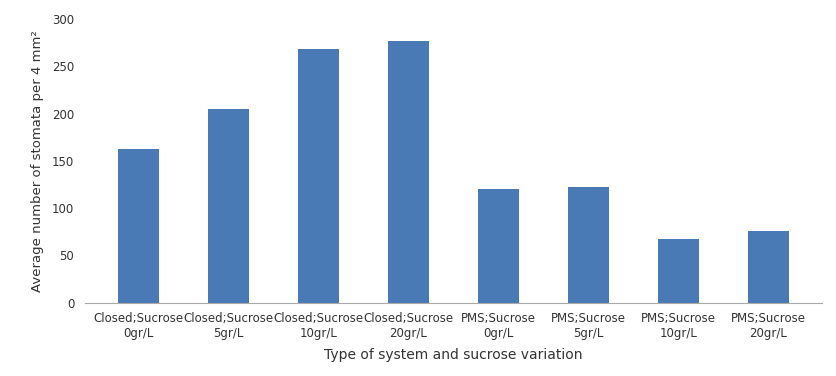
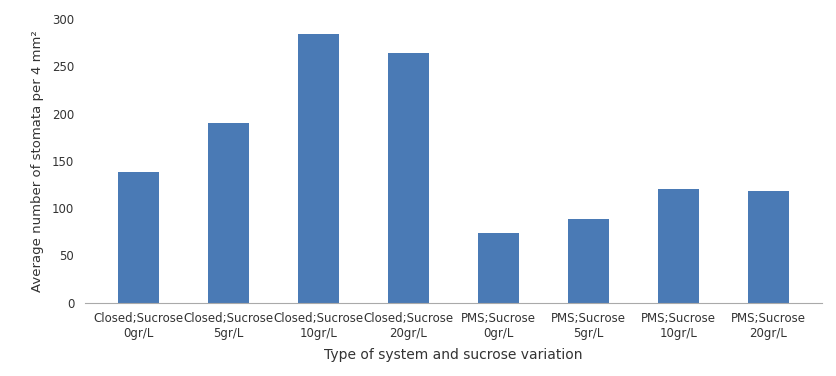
Closed;Sucrose 0gr/L: 162 -> 138
Closed;Sucrose 5gr/L: 205 -> 190
Closed;Sucrose 10gr/L: 268 -> 284
Closed;Sucrose 20gr/L: 277 -> 264
PMS;Sucrose 0gr/L: 120 -> 74
PMS;Sucrose 5gr/L: 122 -> 88
PMS;Sucrose 10gr/L: 67 -> 120
PMS;Sucrose 20gr/L: 76 -> 118
